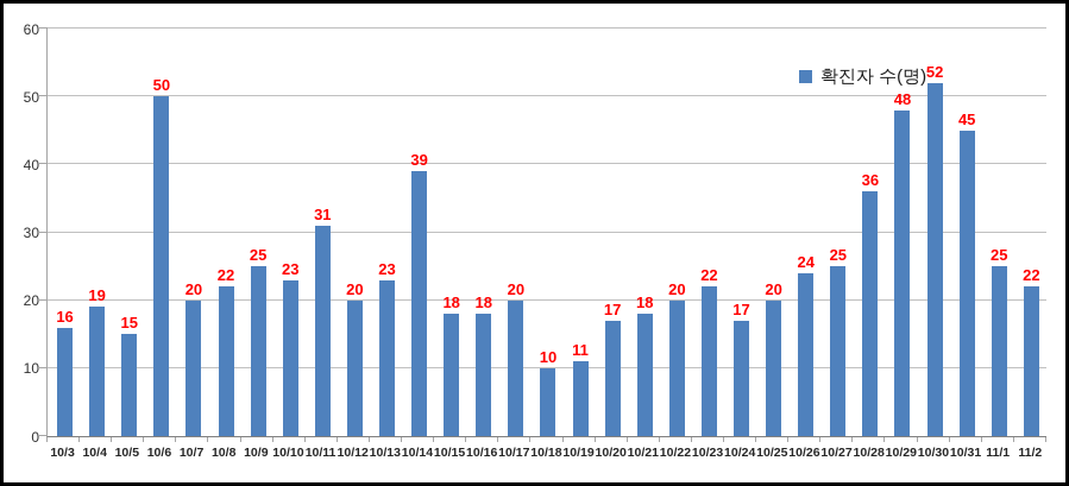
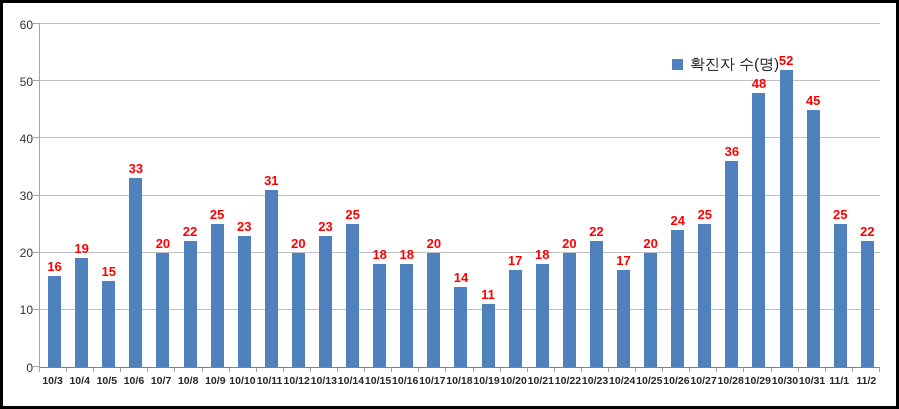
10/6: 50 -> 33
10/14: 39 -> 25
10/18: 10 -> 14
